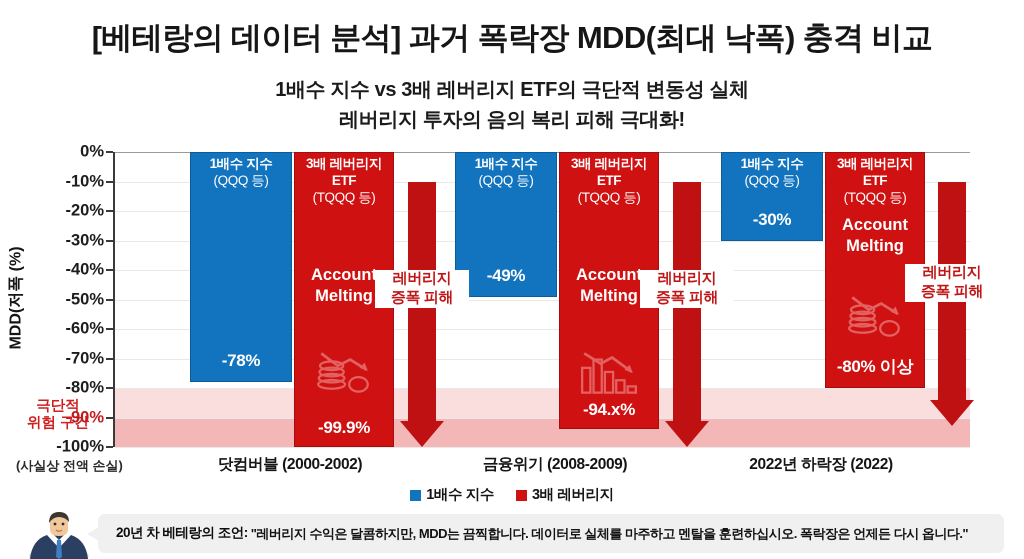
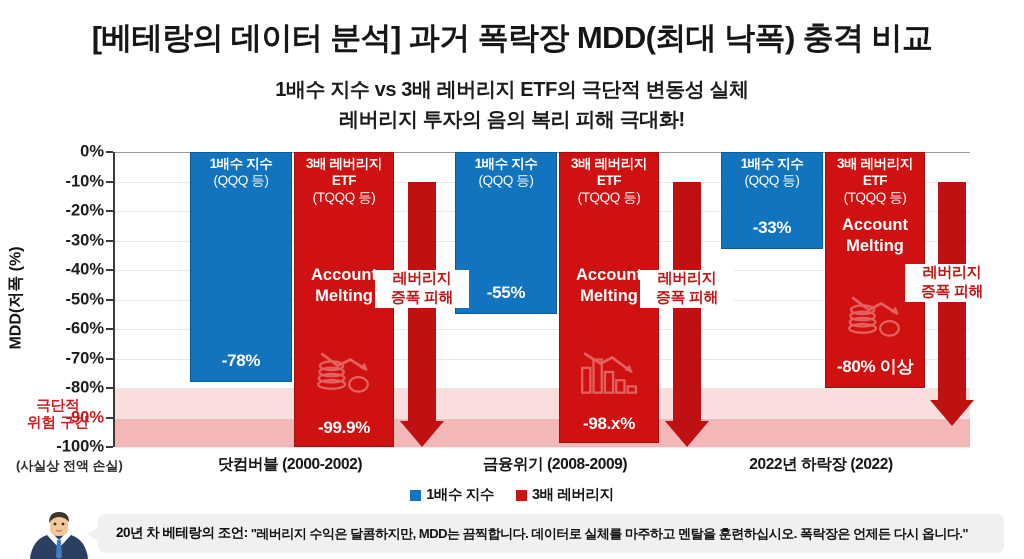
1배수 지수/금융위기 (2008-2009): -49% -> -55%
3배 레버리지/금융위기 (2008-2009): -94 -> -98
1배수 지수/2022년 하락장 (2022): -30% -> -33%
